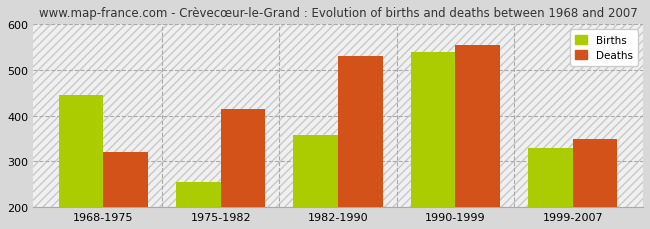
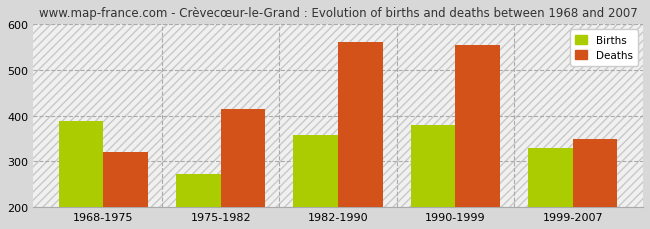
Births/1968-1975: 445 -> 388
Births/1975-1982: 255 -> 272
Deaths/1982-1990: 530 -> 562
Births/1990-1999: 540 -> 380
